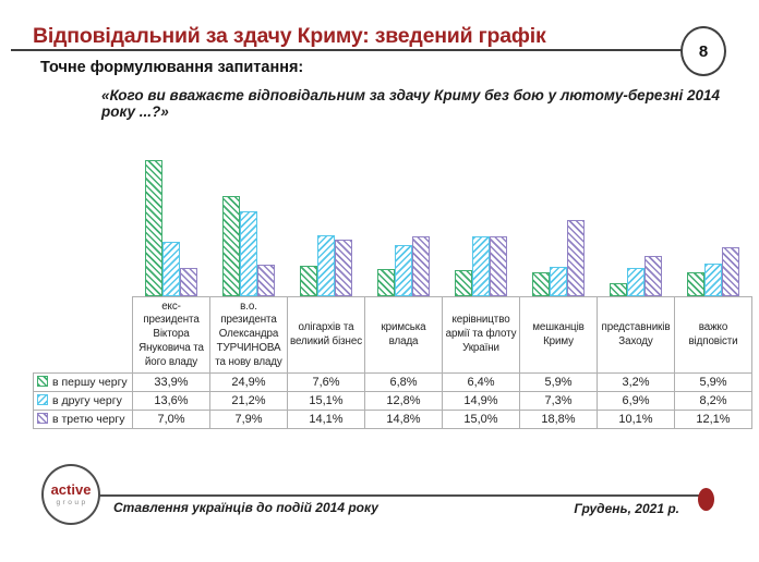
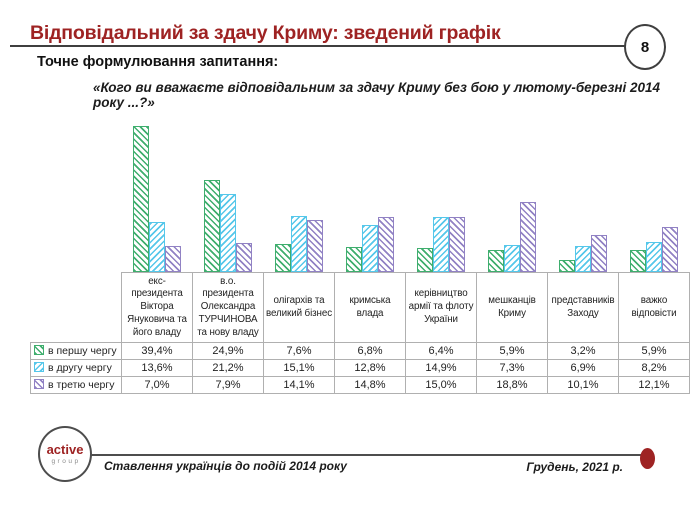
в першу чергу/екс-президента Віктора Януковича та його владу: 33,9% -> 39,4%
